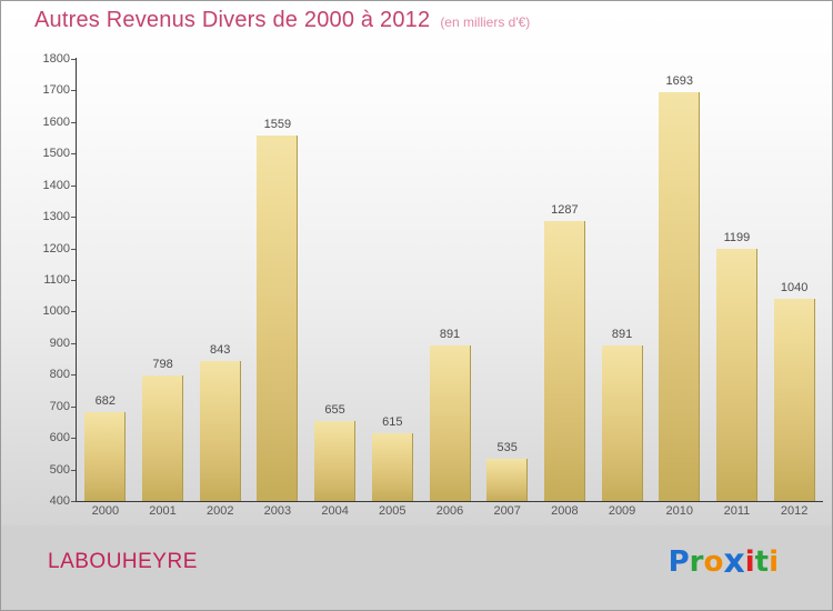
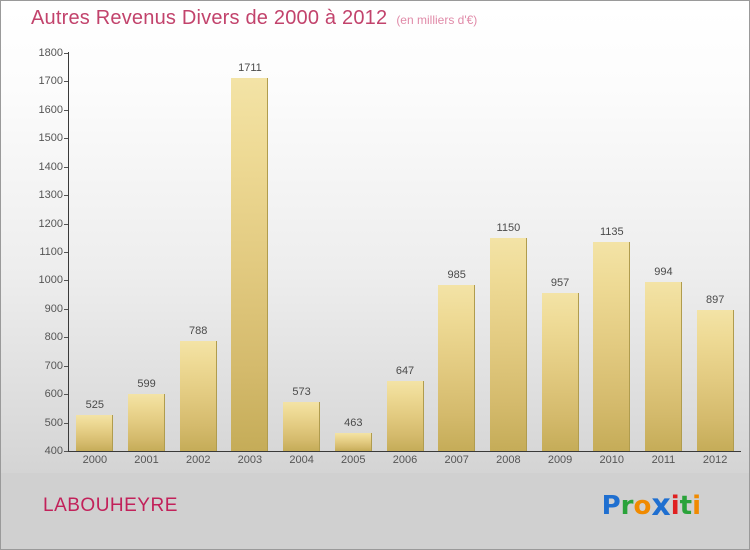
2000: 682 -> 525
2001: 798 -> 599
2002: 843 -> 788
2003: 1559 -> 1711
2004: 655 -> 573
2005: 615 -> 463
2006: 891 -> 647
2007: 535 -> 985
2008: 1287 -> 1150
2009: 891 -> 957
2010: 1693 -> 1135
2011: 1199 -> 994
2012: 1040 -> 897
